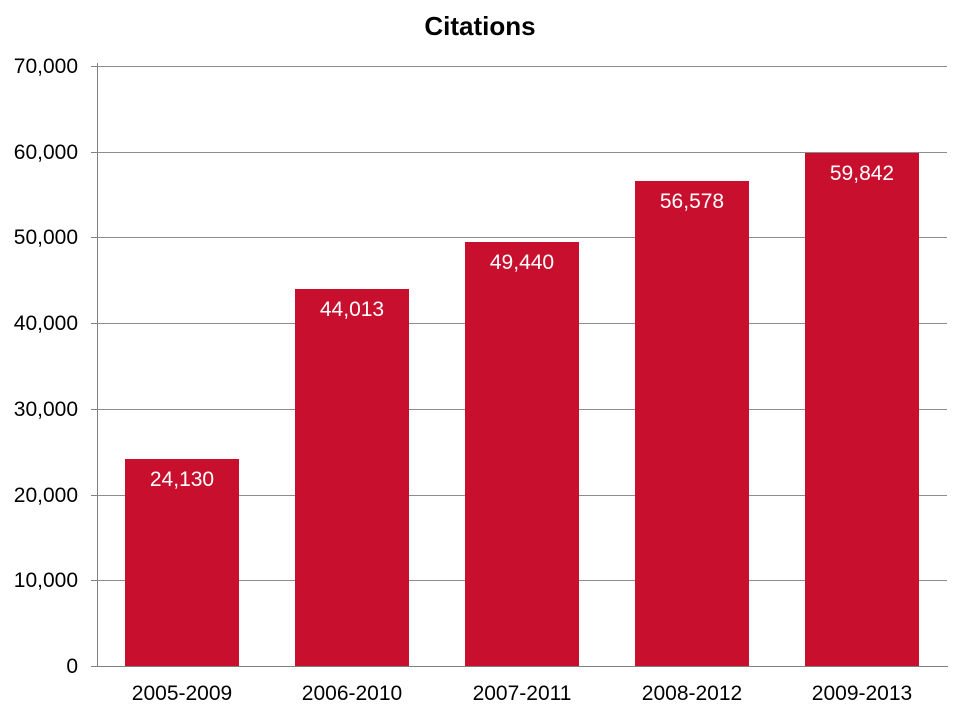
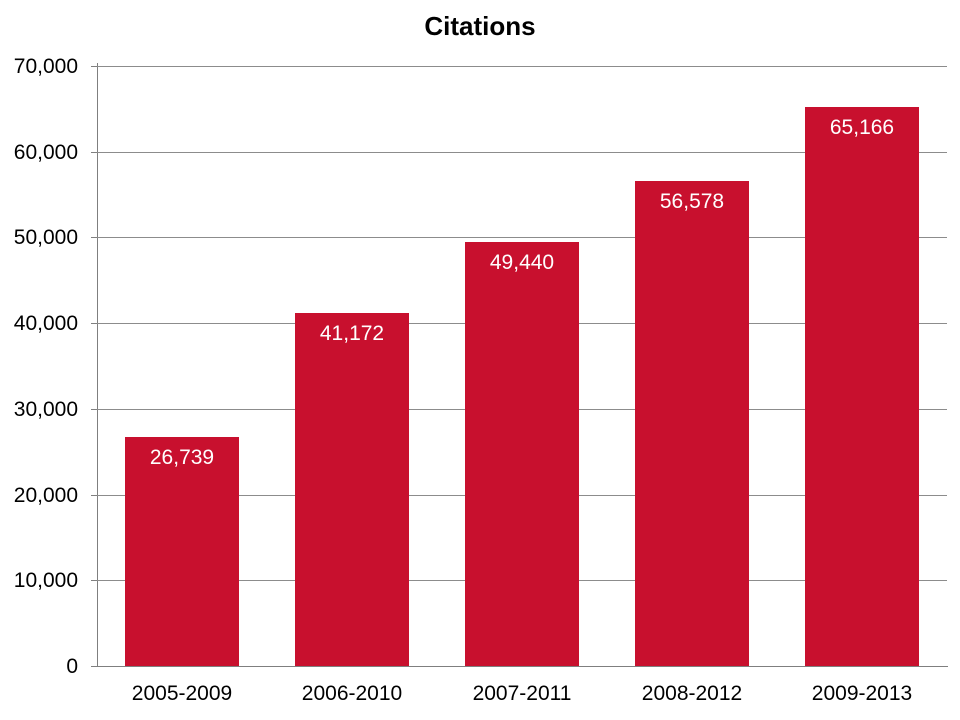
2005-2009: 24,130 -> 26,739
2006-2010: 44,013 -> 41,172
2009-2013: 59,842 -> 65,166
